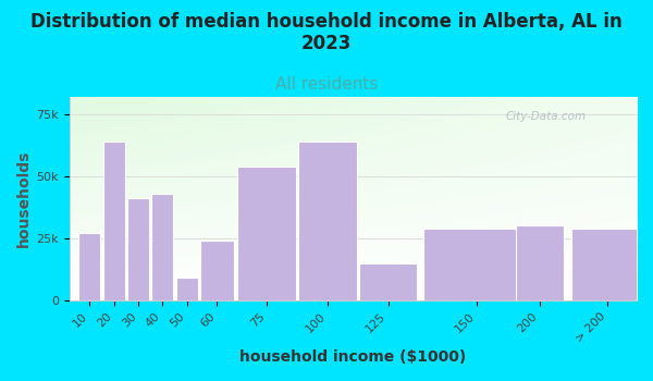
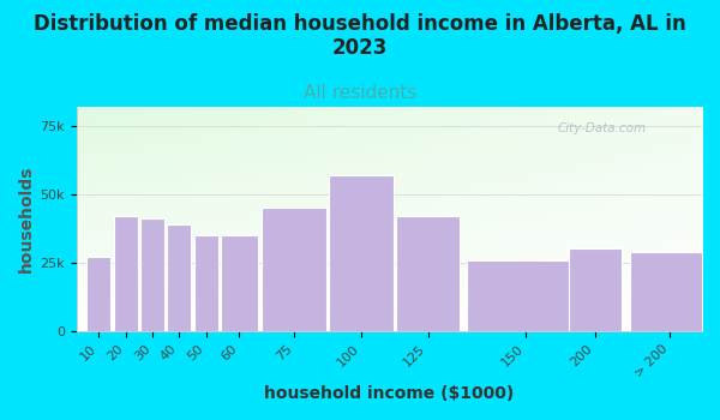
20: 64k -> 42k
40: 43k -> 39k
50: 9k -> 35k
60: 24k -> 35k
75: 54k -> 45k
100: 64k -> 57k
125: 15k -> 42k
150: 29k -> 26k
